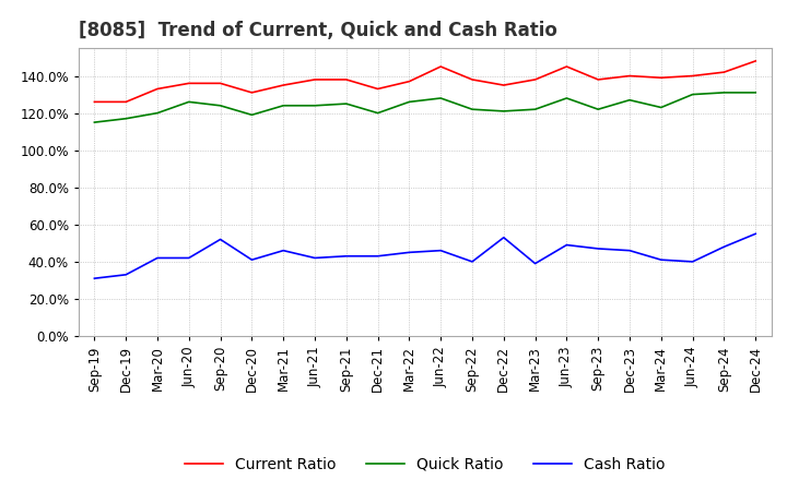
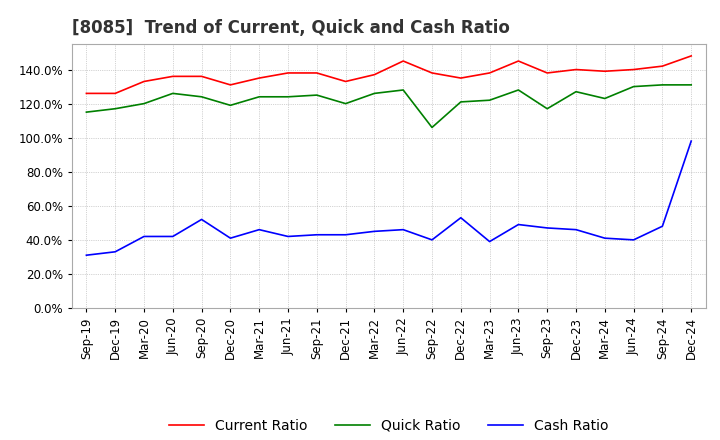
Quick Ratio/Sep-22: 122% -> 106%
Quick Ratio/Sep-23: 122% -> 117%
Cash Ratio/Dec-24: 55% -> 98%
